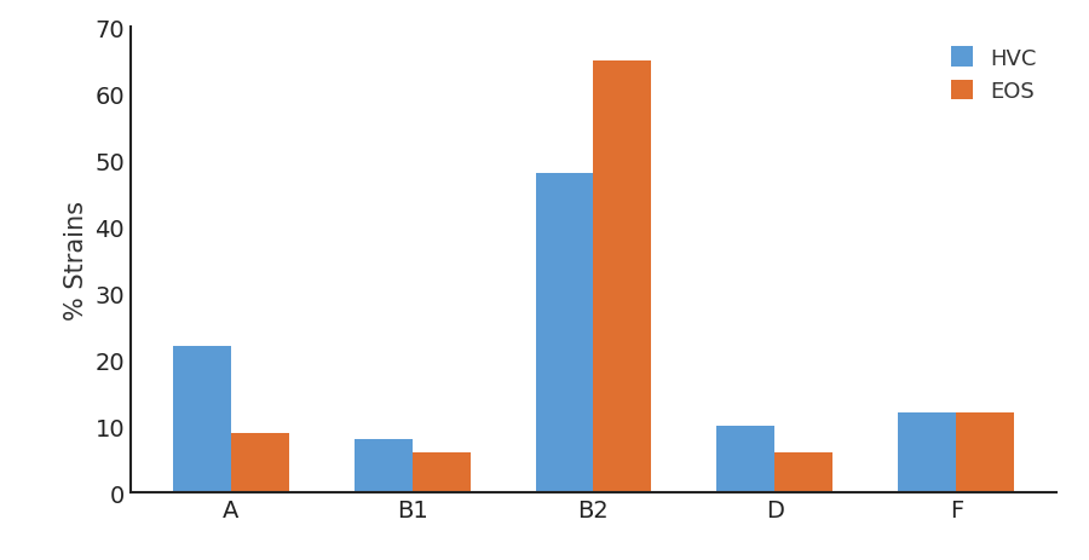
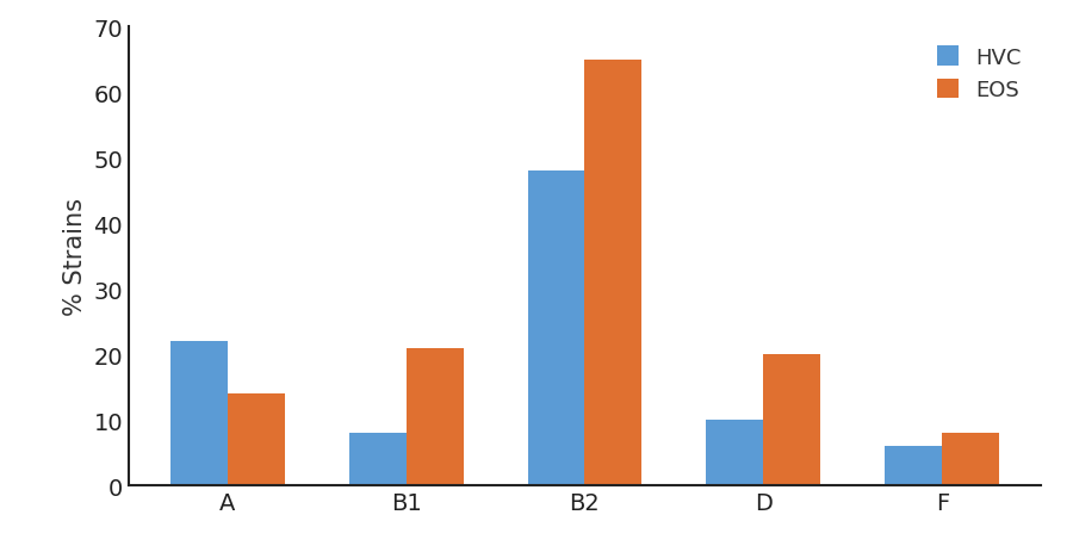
EOS/A: 9 -> 14
EOS/B1: 6 -> 21
EOS/D: 6 -> 20
HVC/F: 12 -> 6
EOS/F: 12 -> 8
